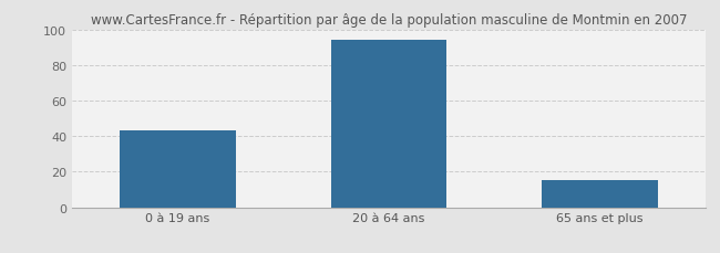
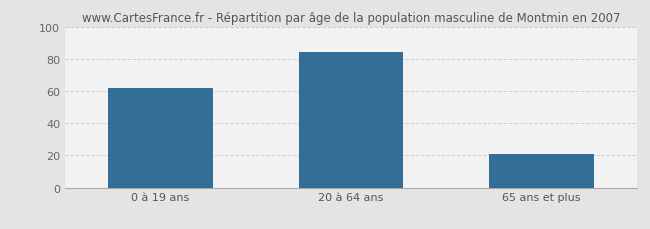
0 à 19 ans: 43 -> 62
20 à 64 ans: 94 -> 84
65 ans et plus: 15 -> 21
